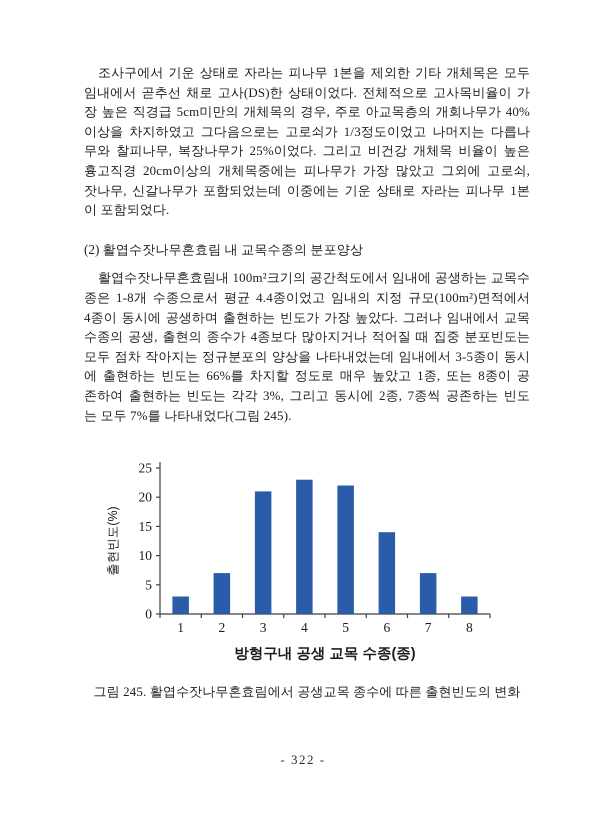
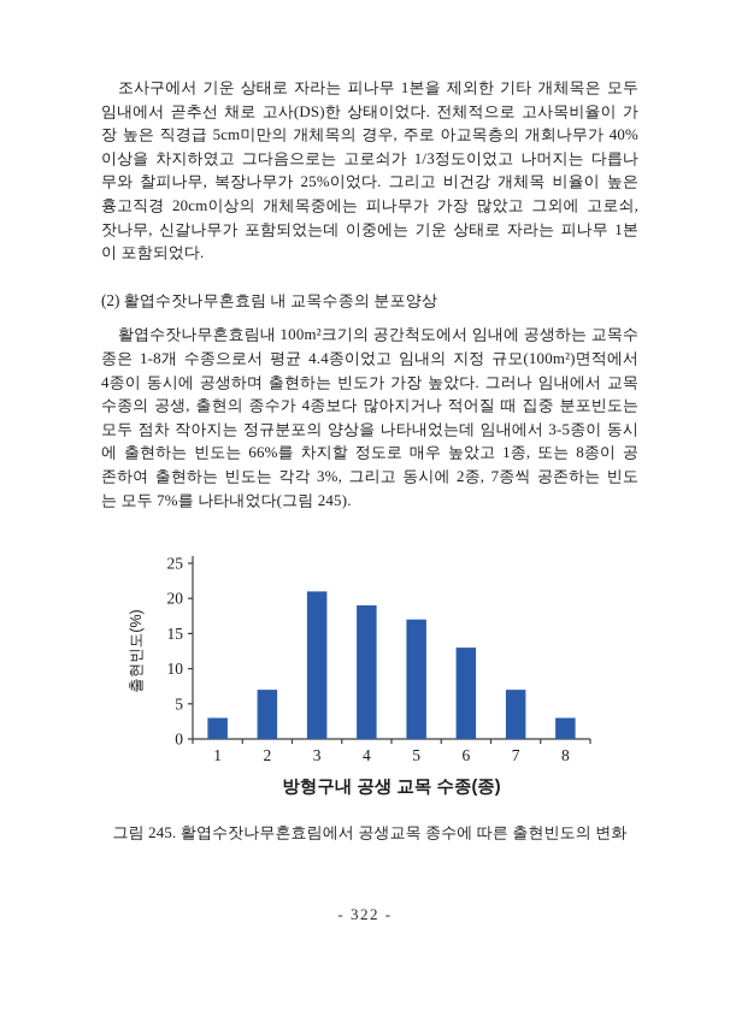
4: 23 -> 19
5: 22 -> 17
6: 14 -> 13
